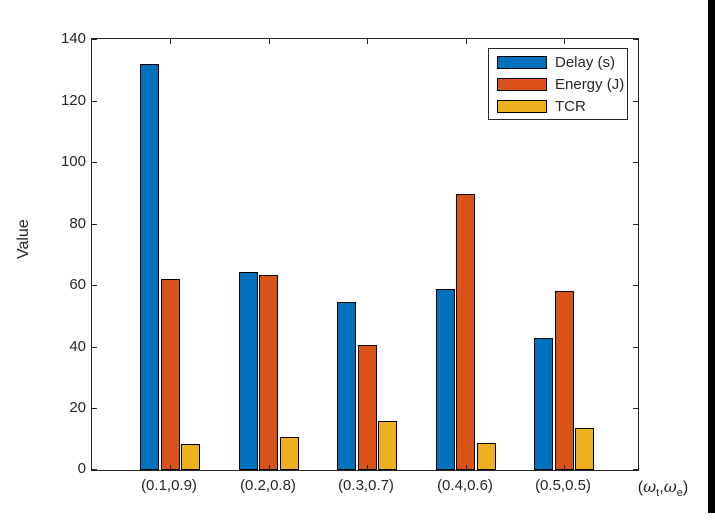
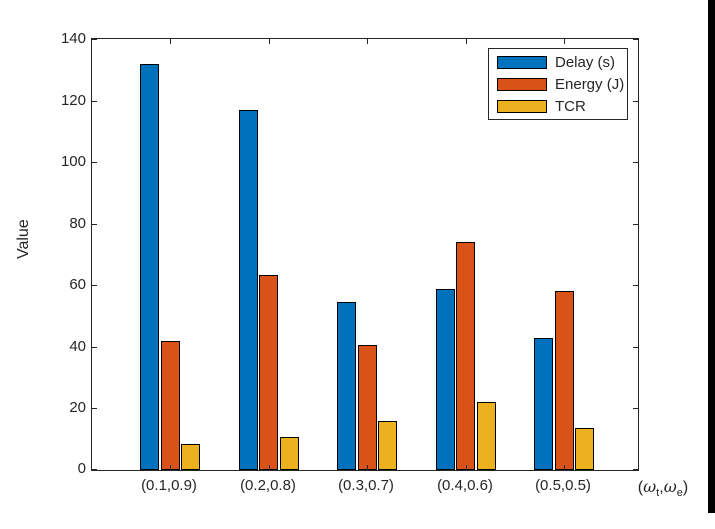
Energy (J)/(0.1,0.9): 62 -> 42
Delay (s)/(0.2,0.8): 64 -> 117
Energy (J)/(0.4,0.6): 90 -> 74
TCR/(0.4,0.6): 9 -> 22
